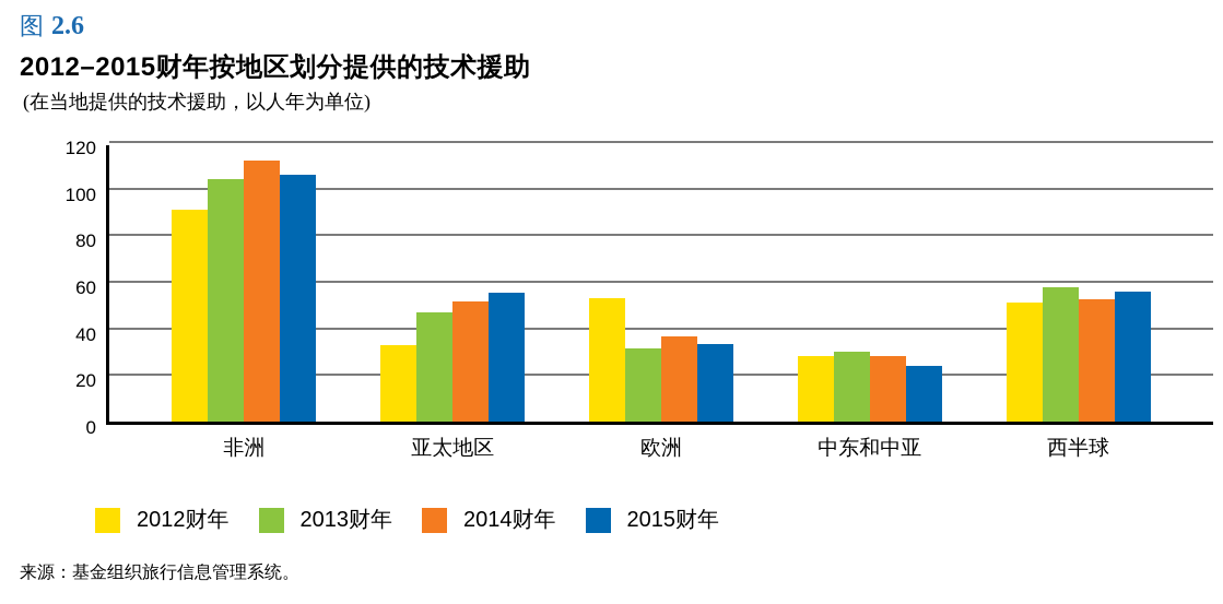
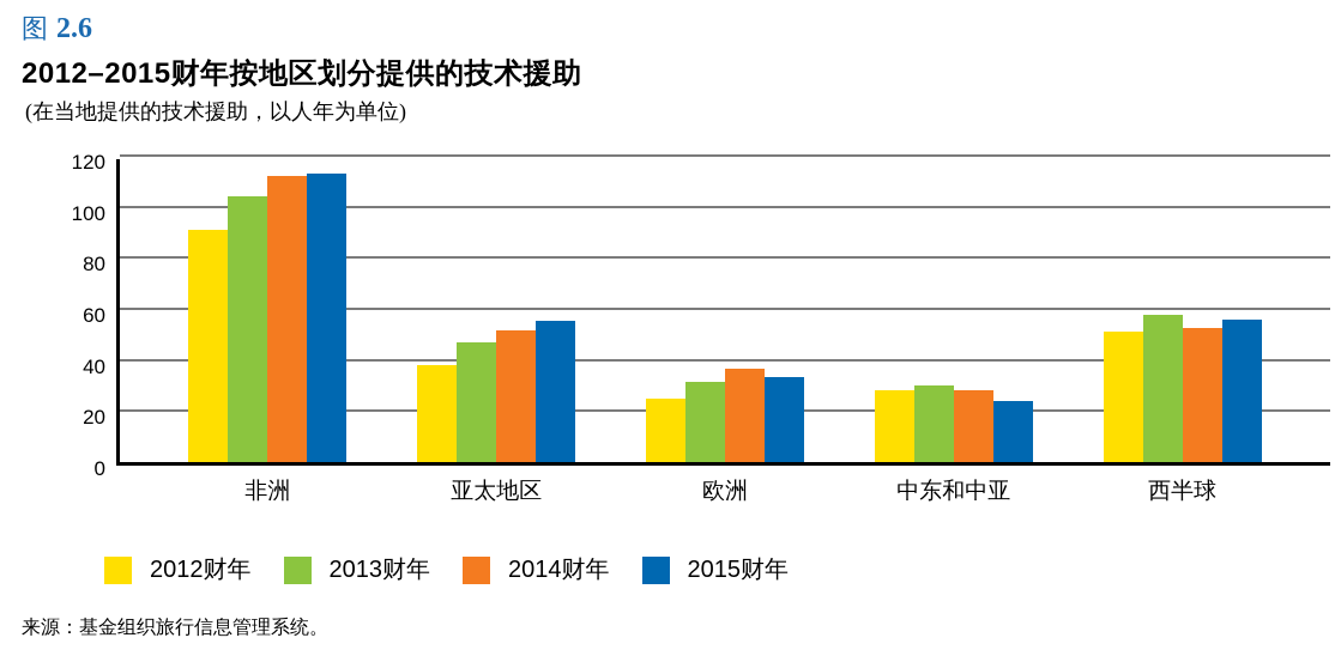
2015财年/非洲: 106 -> 113
2012财年/亚太地区: 33 -> 38
2012财年/欧洲: 53 -> 25
